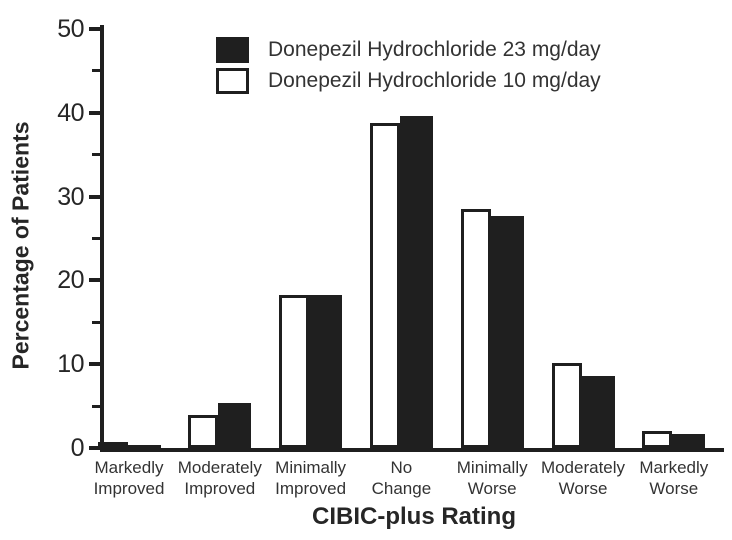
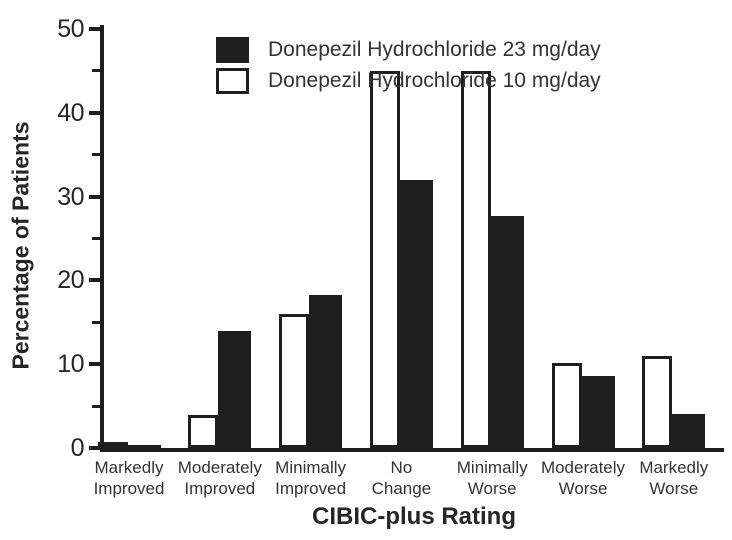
Donepezil Hydrochloride 23 mg/day/Moderately Improved: 5 -> 14
Donepezil Hydrochloride 10 mg/day/Minimally Improved: 18 -> 16
Donepezil Hydrochloride 23 mg/day/No Change: 40 -> 32
Donepezil Hydrochloride 10 mg/day/No Change: 39 -> 45
Donepezil Hydrochloride 10 mg/day/Minimally Worse: 28 -> 45
Donepezil Hydrochloride 23 mg/day/Markedly Worse: 2 -> 4
Donepezil Hydrochloride 10 mg/day/Markedly Worse: 2 -> 11
